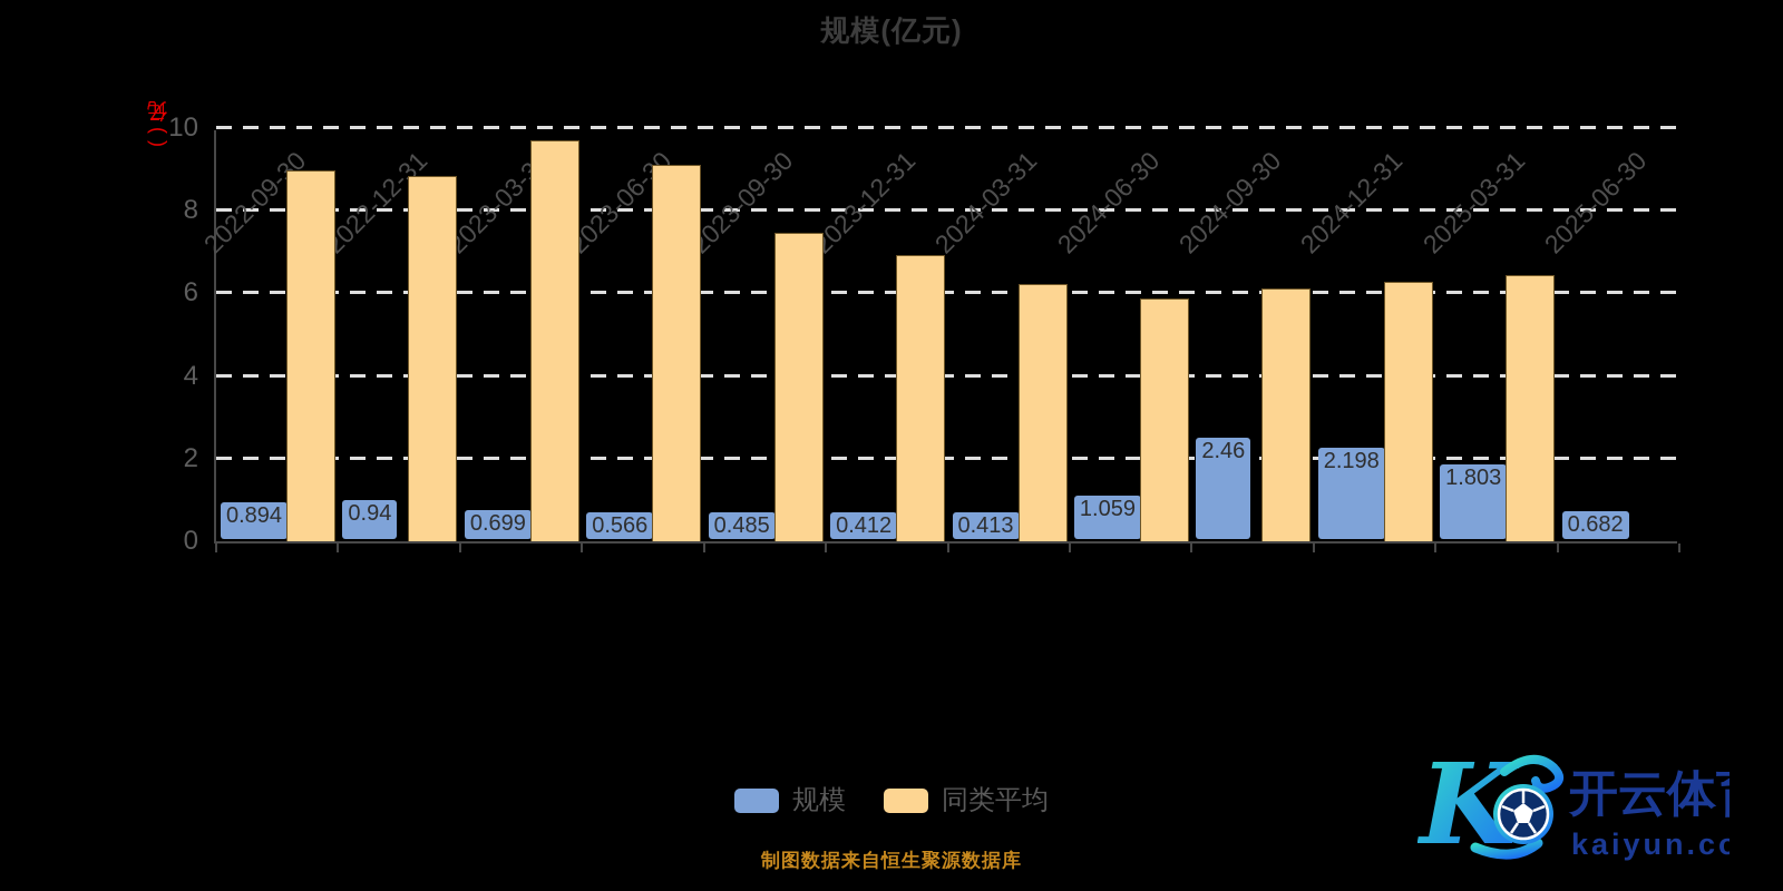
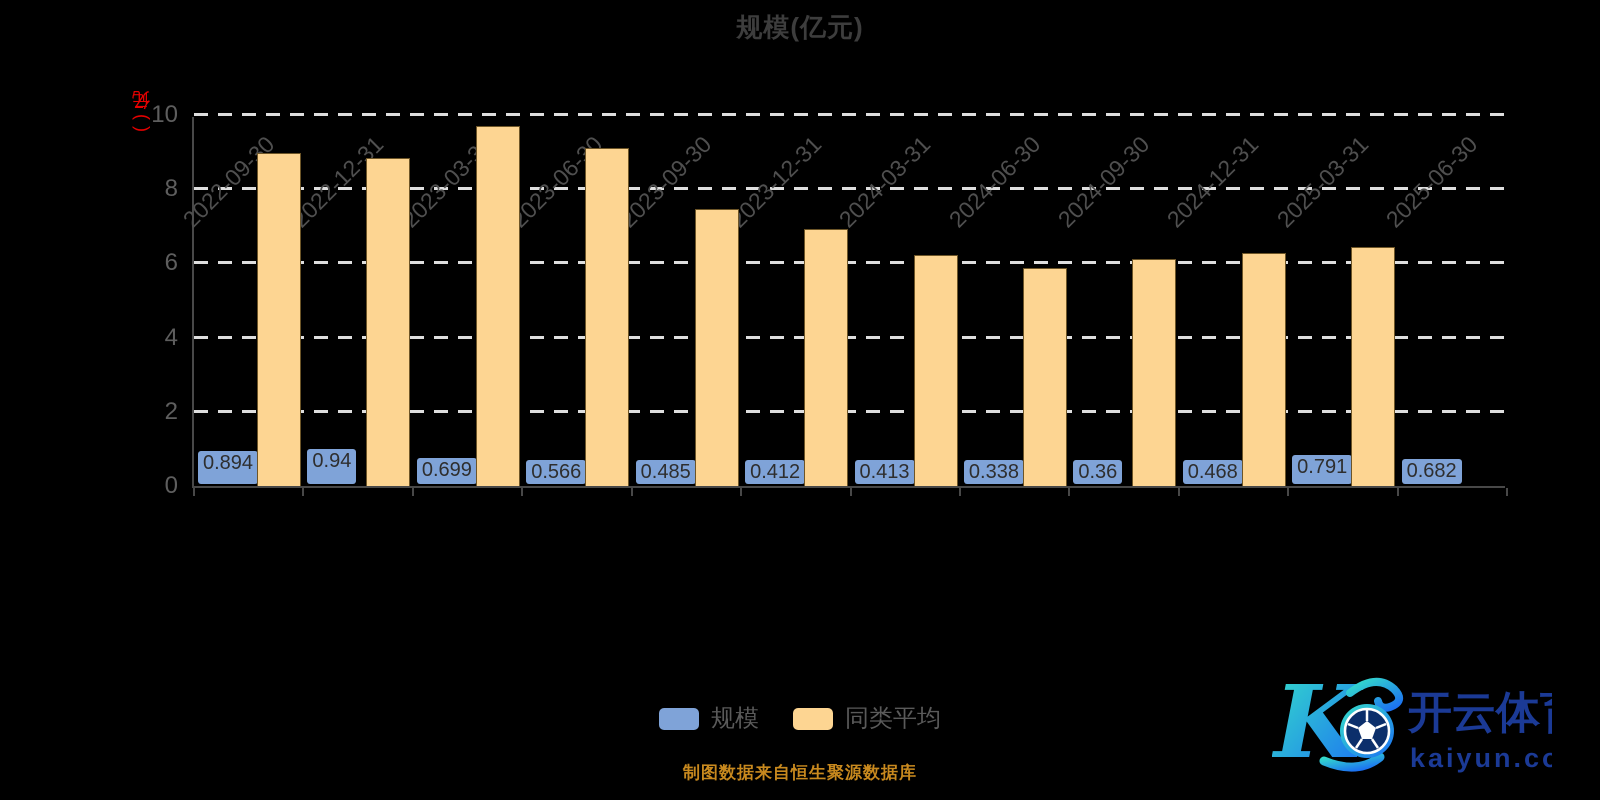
规模/2024-06-30: 1.059 -> 0.338
规模/2024-09-30: 2.46 -> 0.36
规模/2024-12-31: 2.198 -> 0.468
规模/2025-03-31: 1.803 -> 0.791
